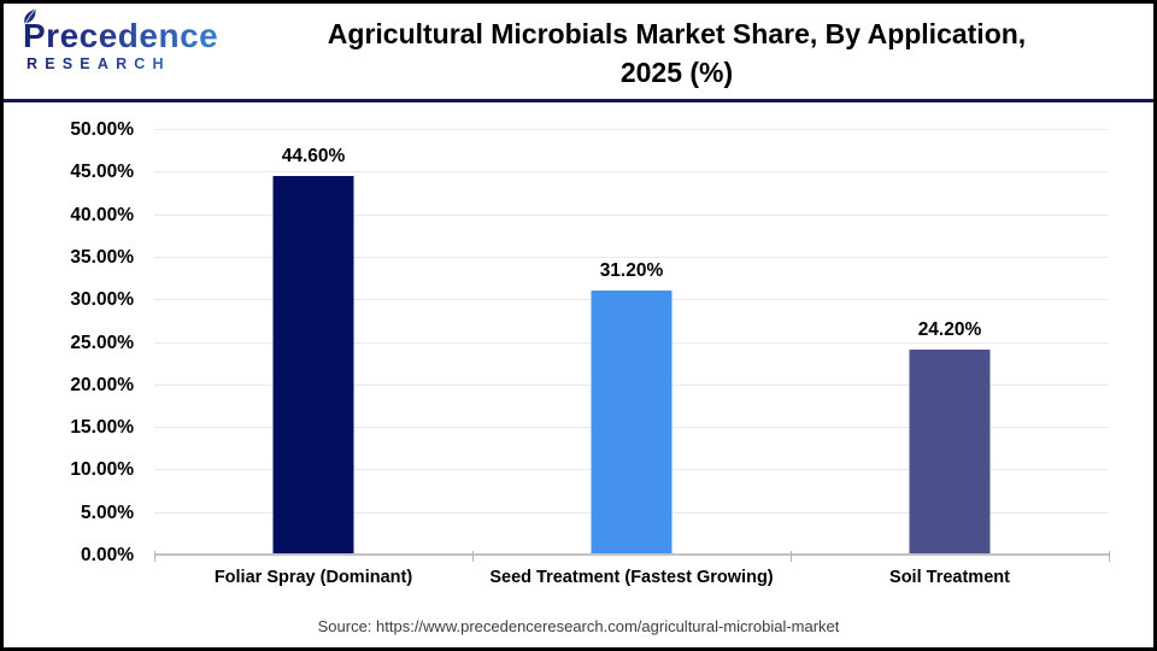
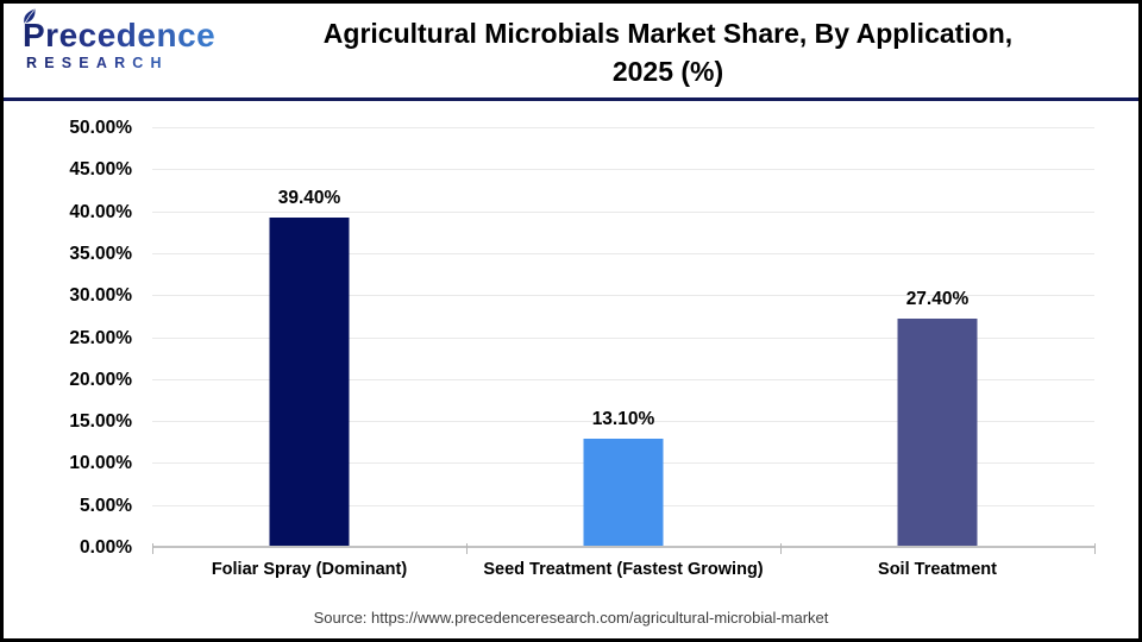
Foliar Spray (Dominant): 44.60% -> 39.40%
Seed Treatment (Fastest Growing): 31.20% -> 13.10%
Soil Treatment: 24.20% -> 27.40%
